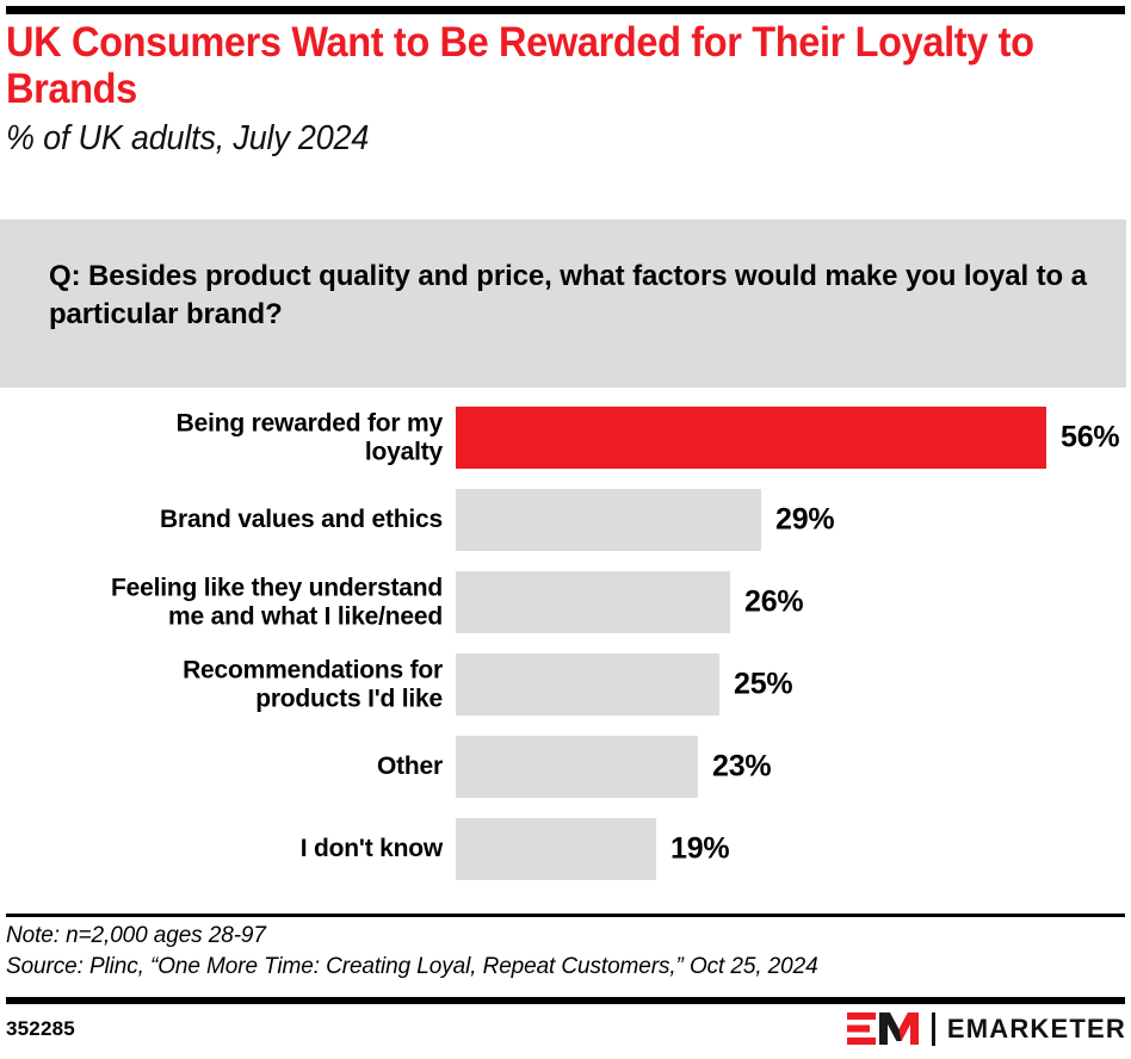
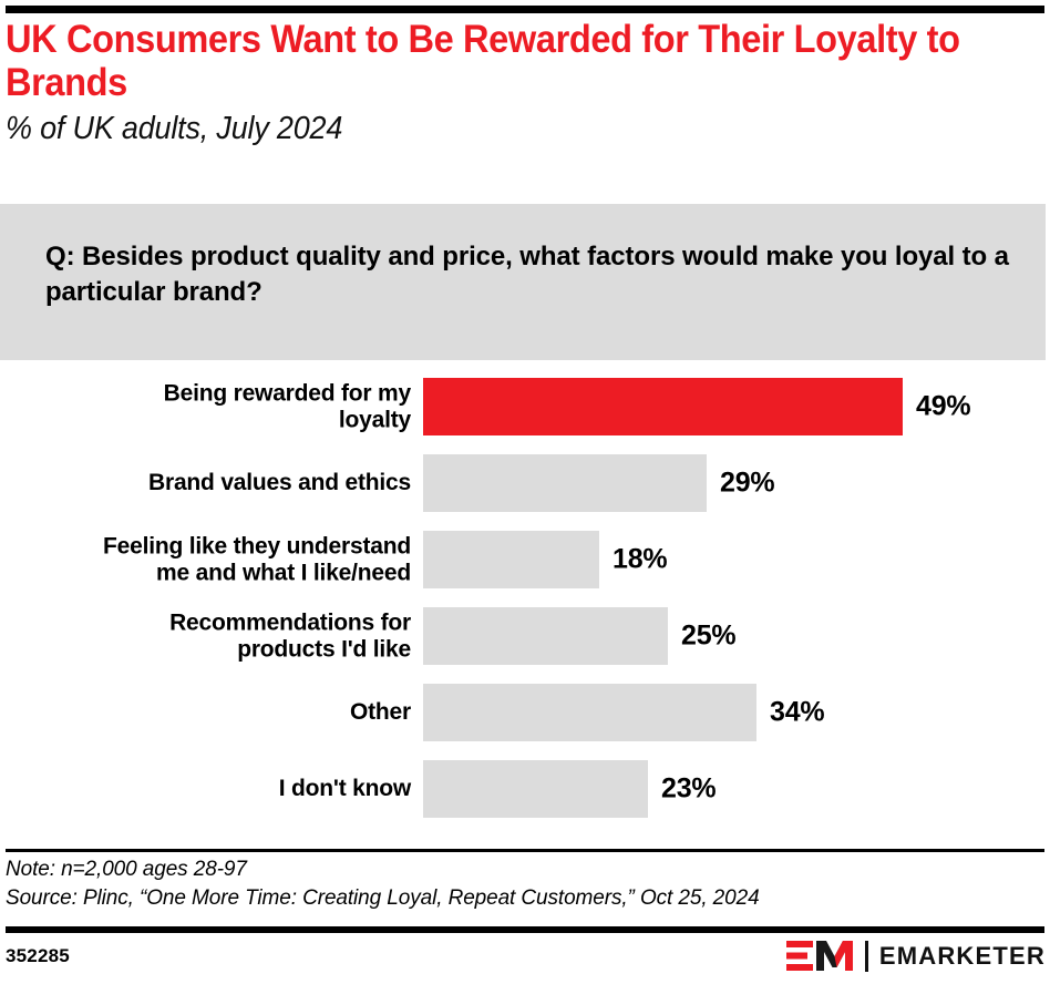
Being rewarded for my loyalty: 56% -> 49%
Feeling like they understand me and what I like/need: 26% -> 18%
Other: 23% -> 34%
I don't know: 19% -> 23%
